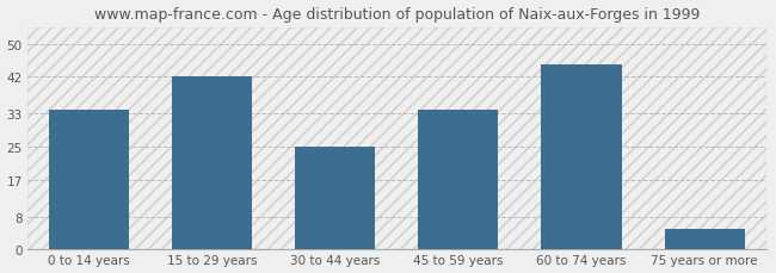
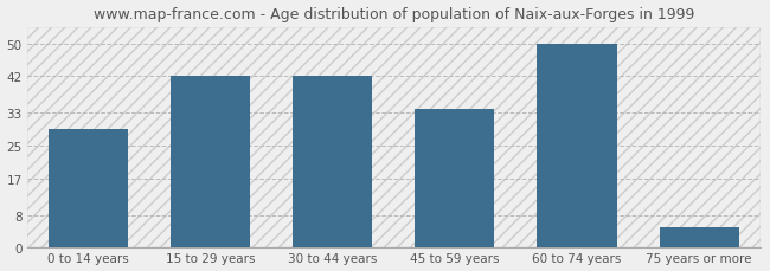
0 to 14 years: 34 -> 29
30 to 44 years: 25 -> 42
60 to 74 years: 45 -> 50
